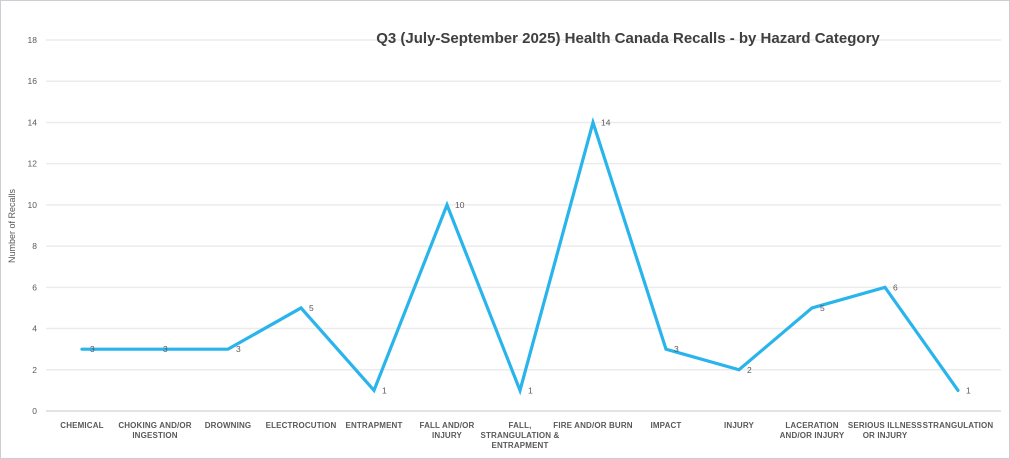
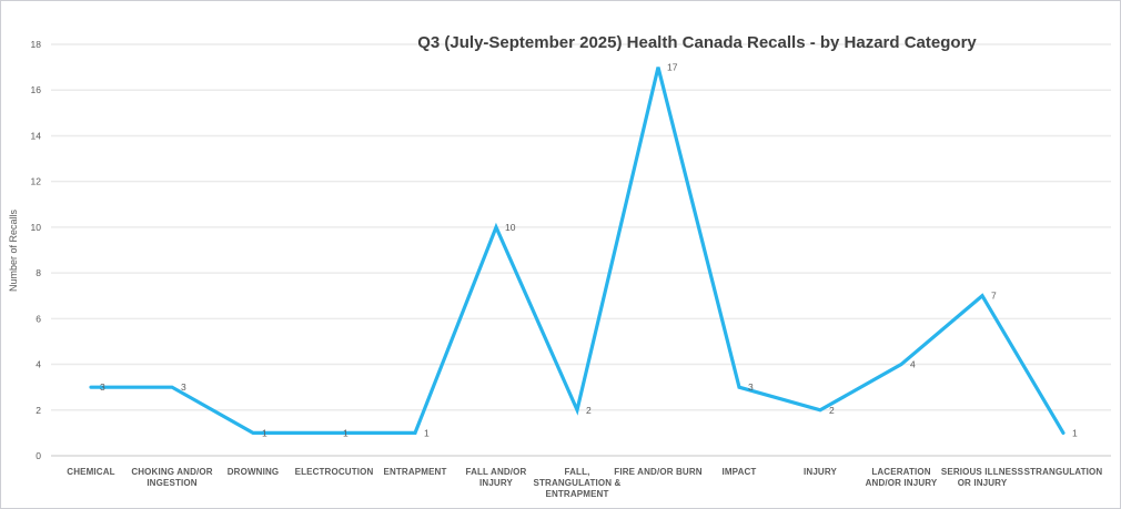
DROWNING: 3 -> 1
ELECTROCUTION: 5 -> 1
FALL, STRANGULATION & ENTRAPMENT: 1 -> 2
FIRE AND/OR BURN: 14 -> 17
LACERATION AND/OR INJURY: 5 -> 4
SERIOUS ILLNESS OR INJURY: 6 -> 7
